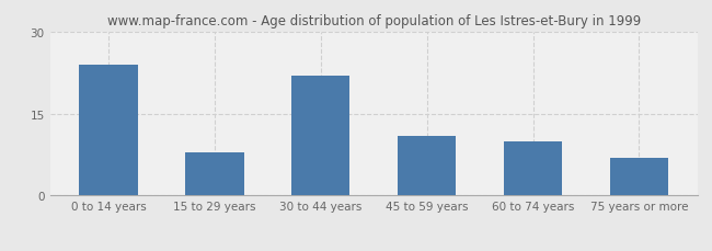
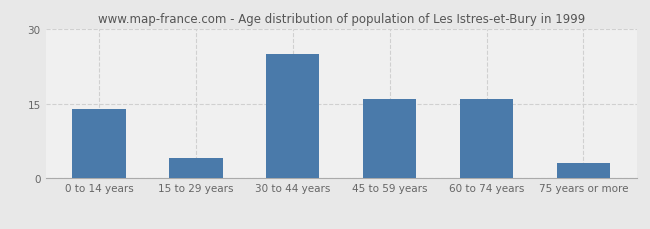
0 to 14 years: 24 -> 14
15 to 29 years: 8 -> 4
30 to 44 years: 22 -> 25
45 to 59 years: 11 -> 16
60 to 74 years: 10 -> 16
75 years or more: 7 -> 3
